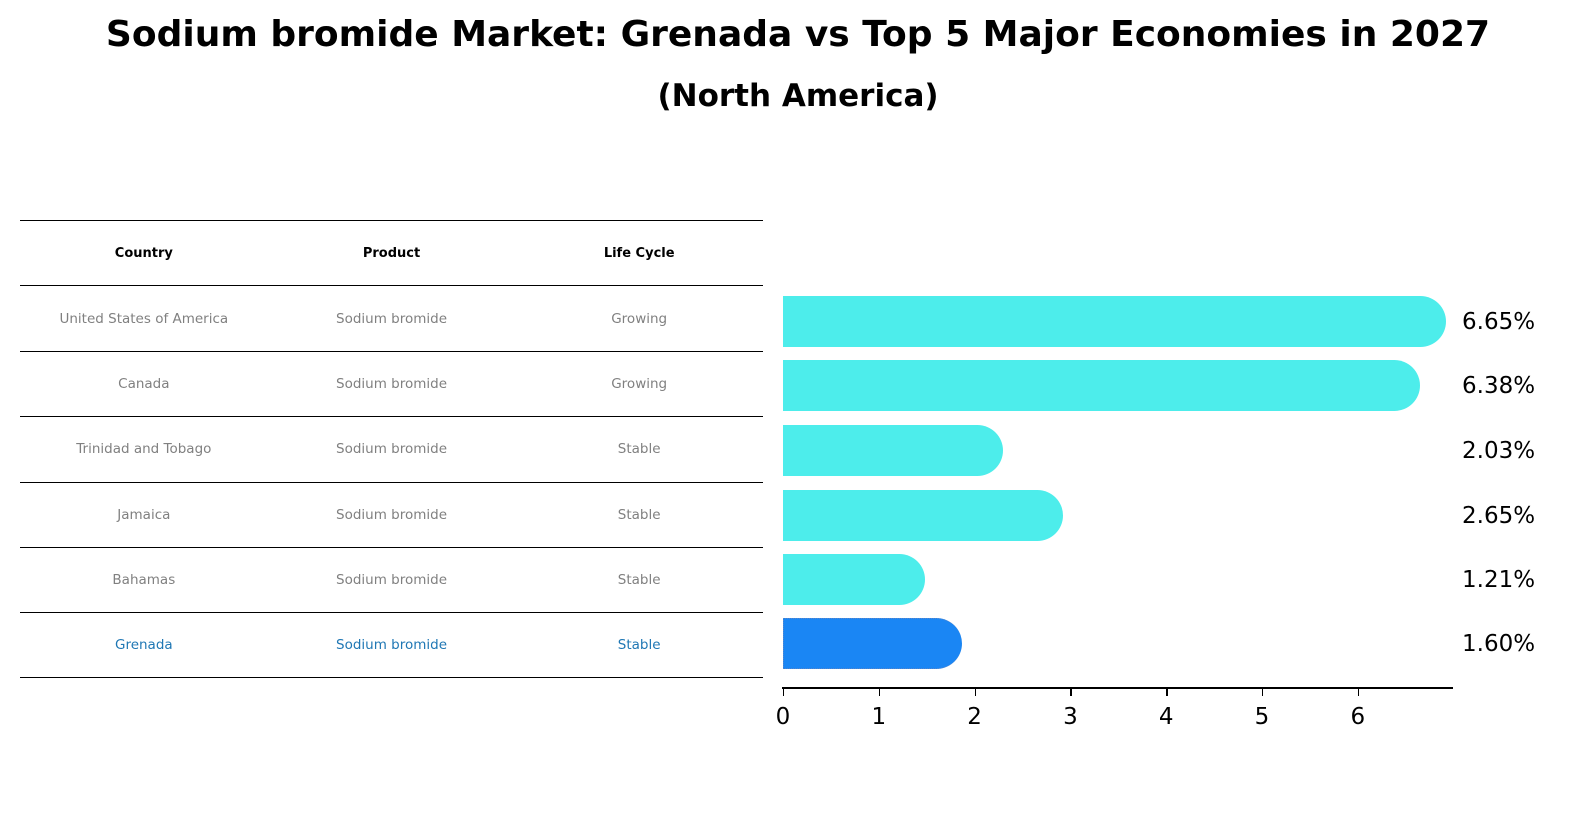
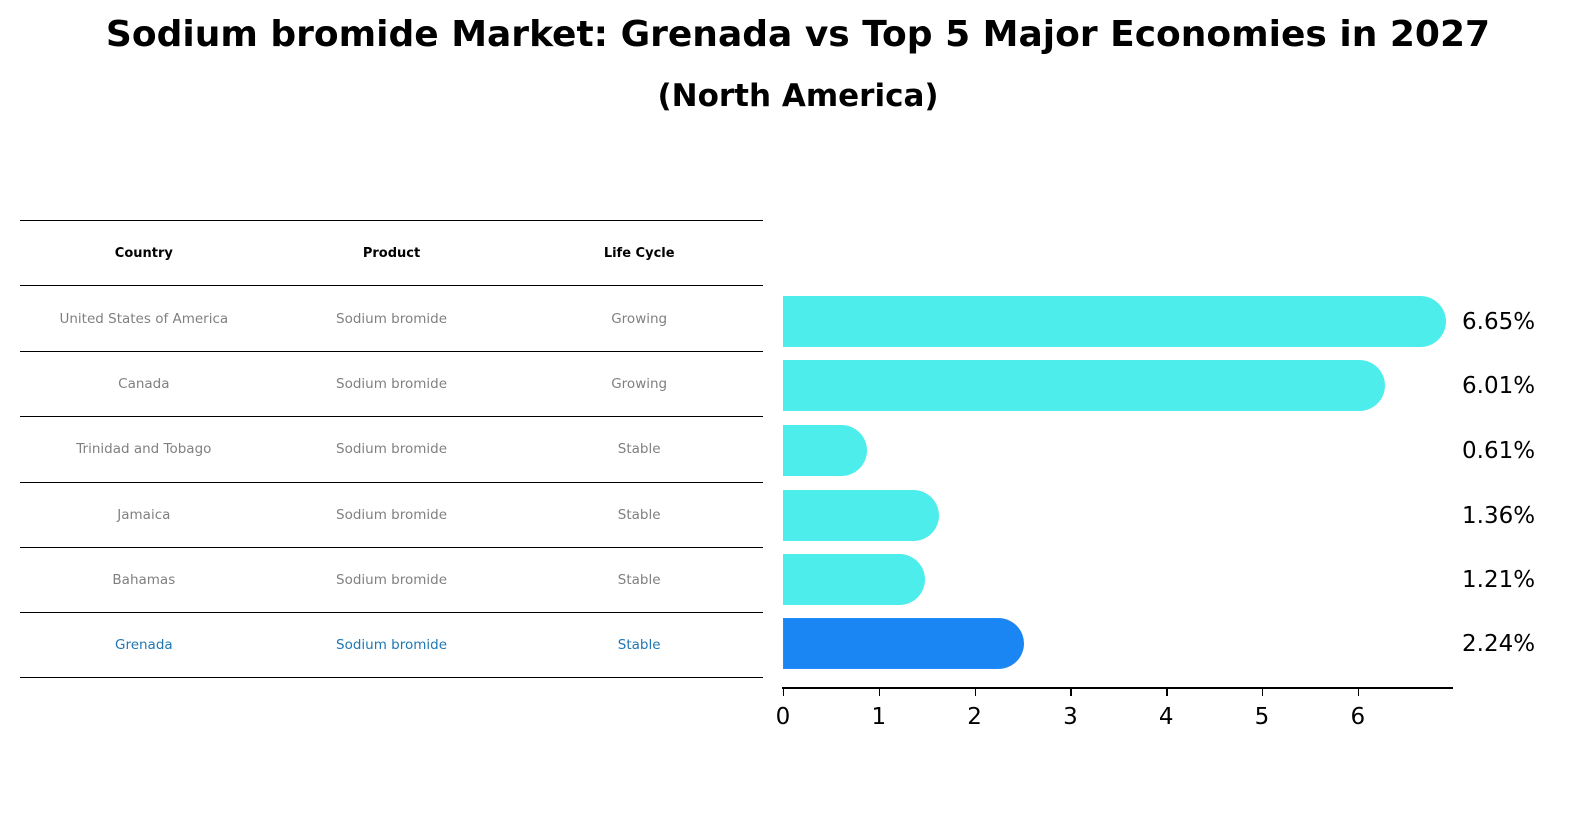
Canada: 6.38% -> 6.01%
Trinidad and Tobago: 2.03% -> 0.61%
Jamaica: 2.65% -> 1.36%
Grenada: 1.60% -> 2.24%
